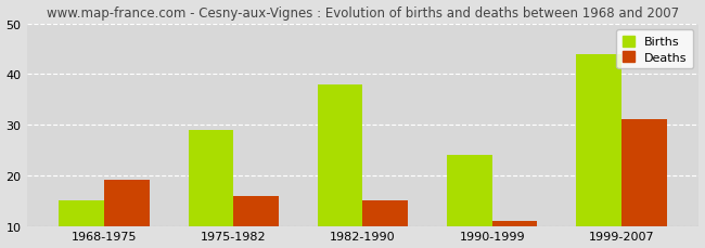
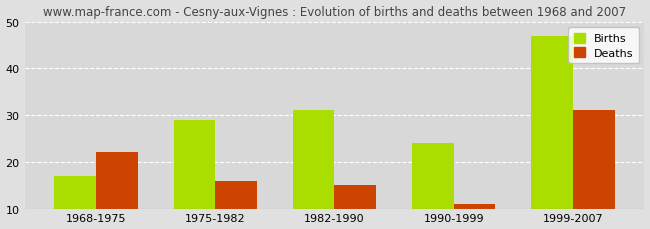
Births/1968-1975: 15 -> 17
Deaths/1968-1975: 19 -> 22
Births/1982-1990: 38 -> 31
Births/1999-2007: 44 -> 47
